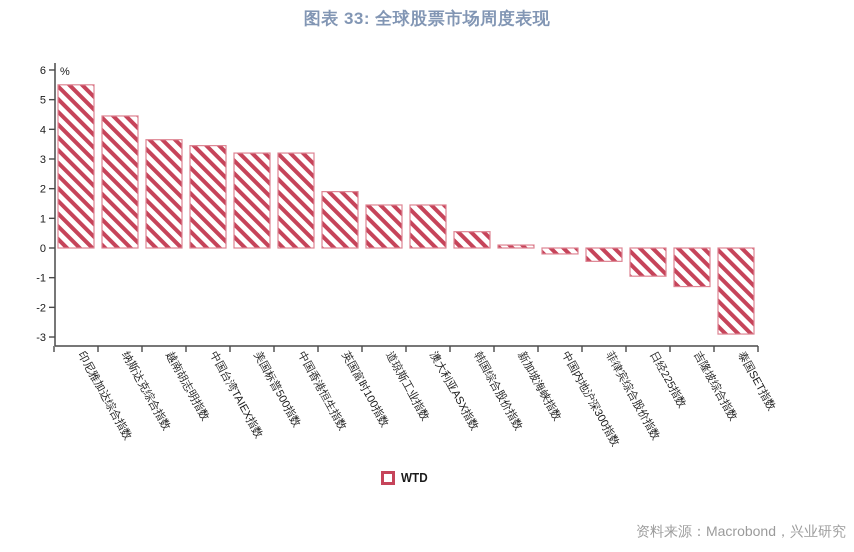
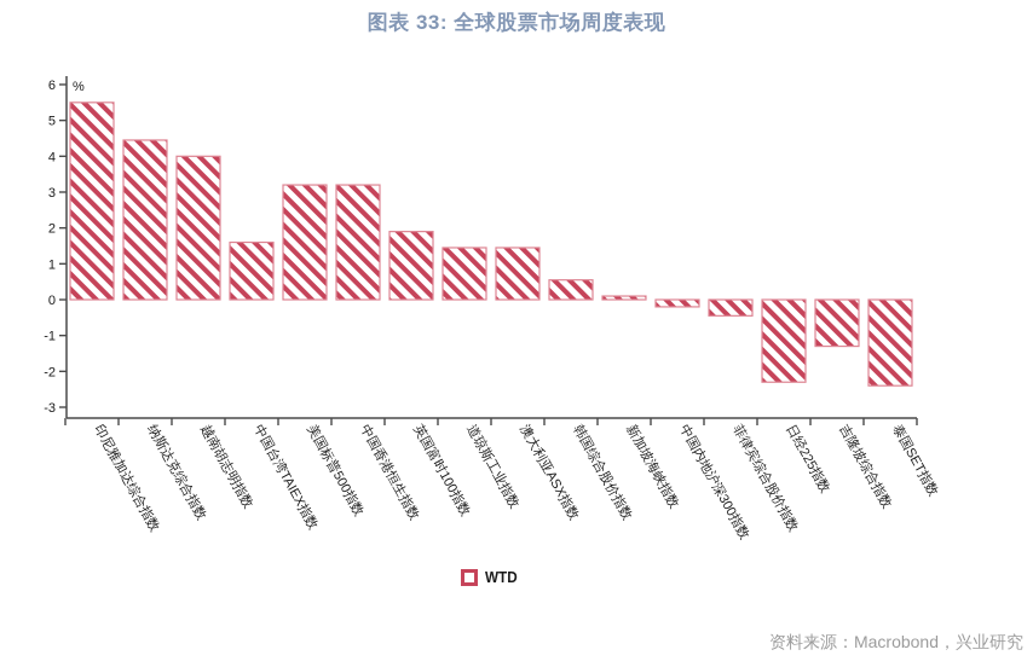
越南胡志明指数: 3.6 -> 4.0
中国台湾TAIEX指数: 3.5 -> 1.6
日经225指数: -0.9 -> -2.3
泰国SET指数: -2.9 -> -2.4
